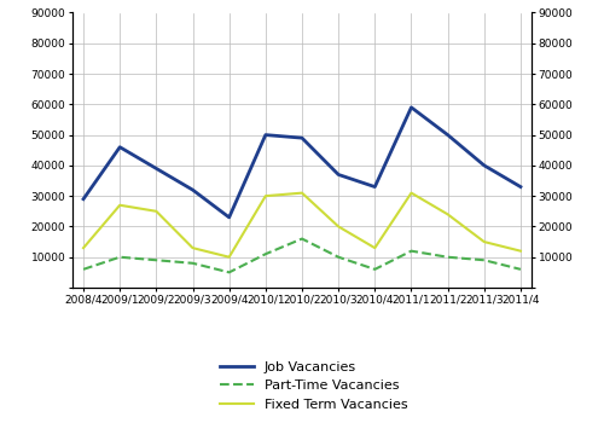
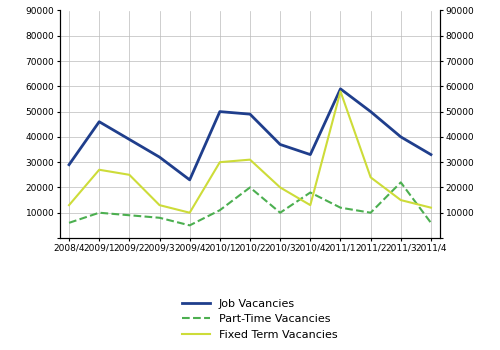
Part-Time Vacancies/2010/2: 16000 -> 20000
Part-Time Vacancies/2010/4: 6000 -> 18000
Fixed Term Vacancies/2011/1: 31000 -> 58000
Part-Time Vacancies/2011/3: 9000 -> 22000
